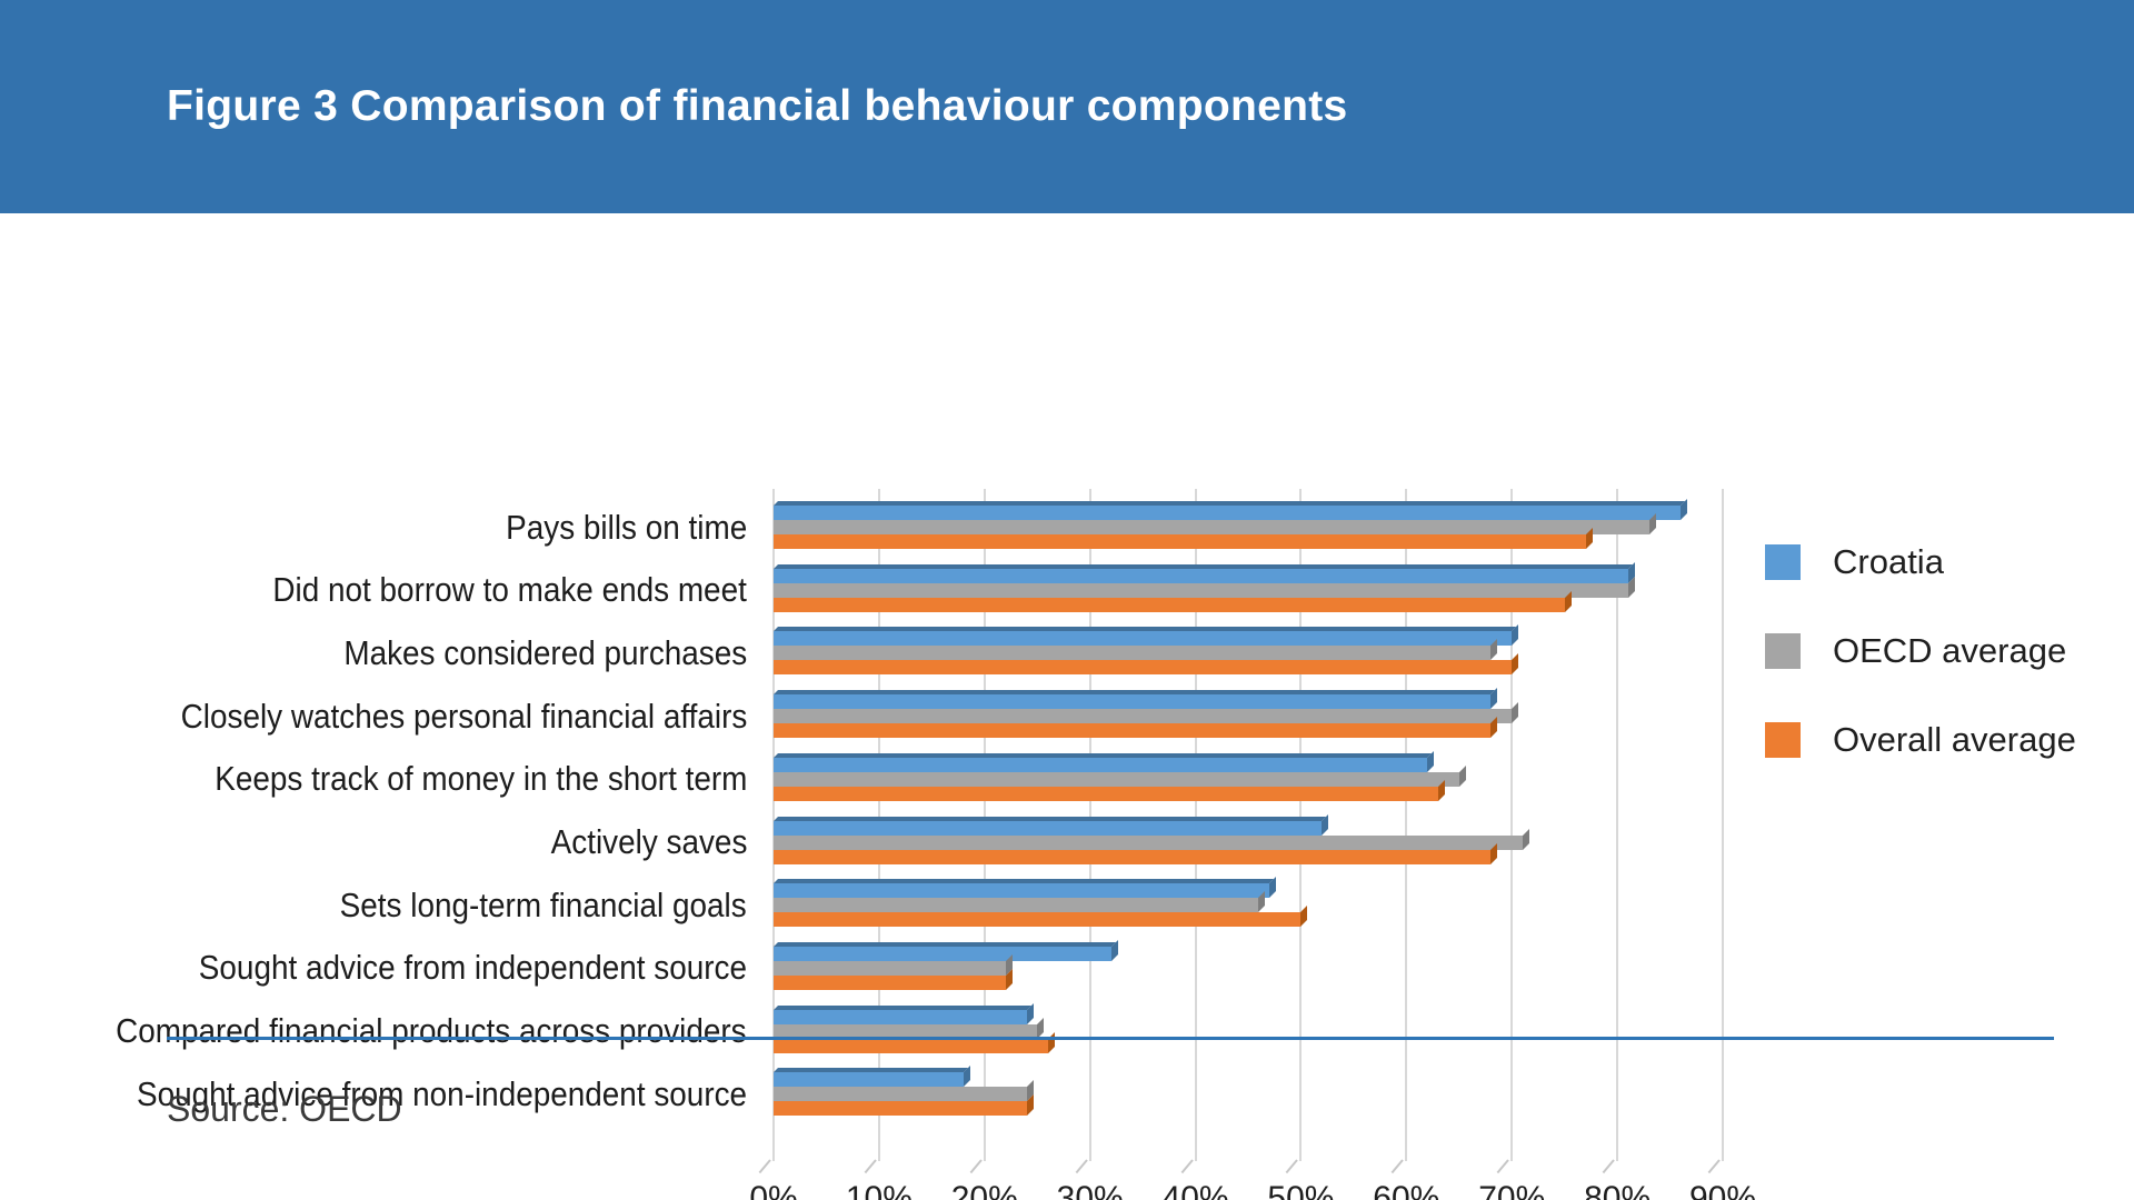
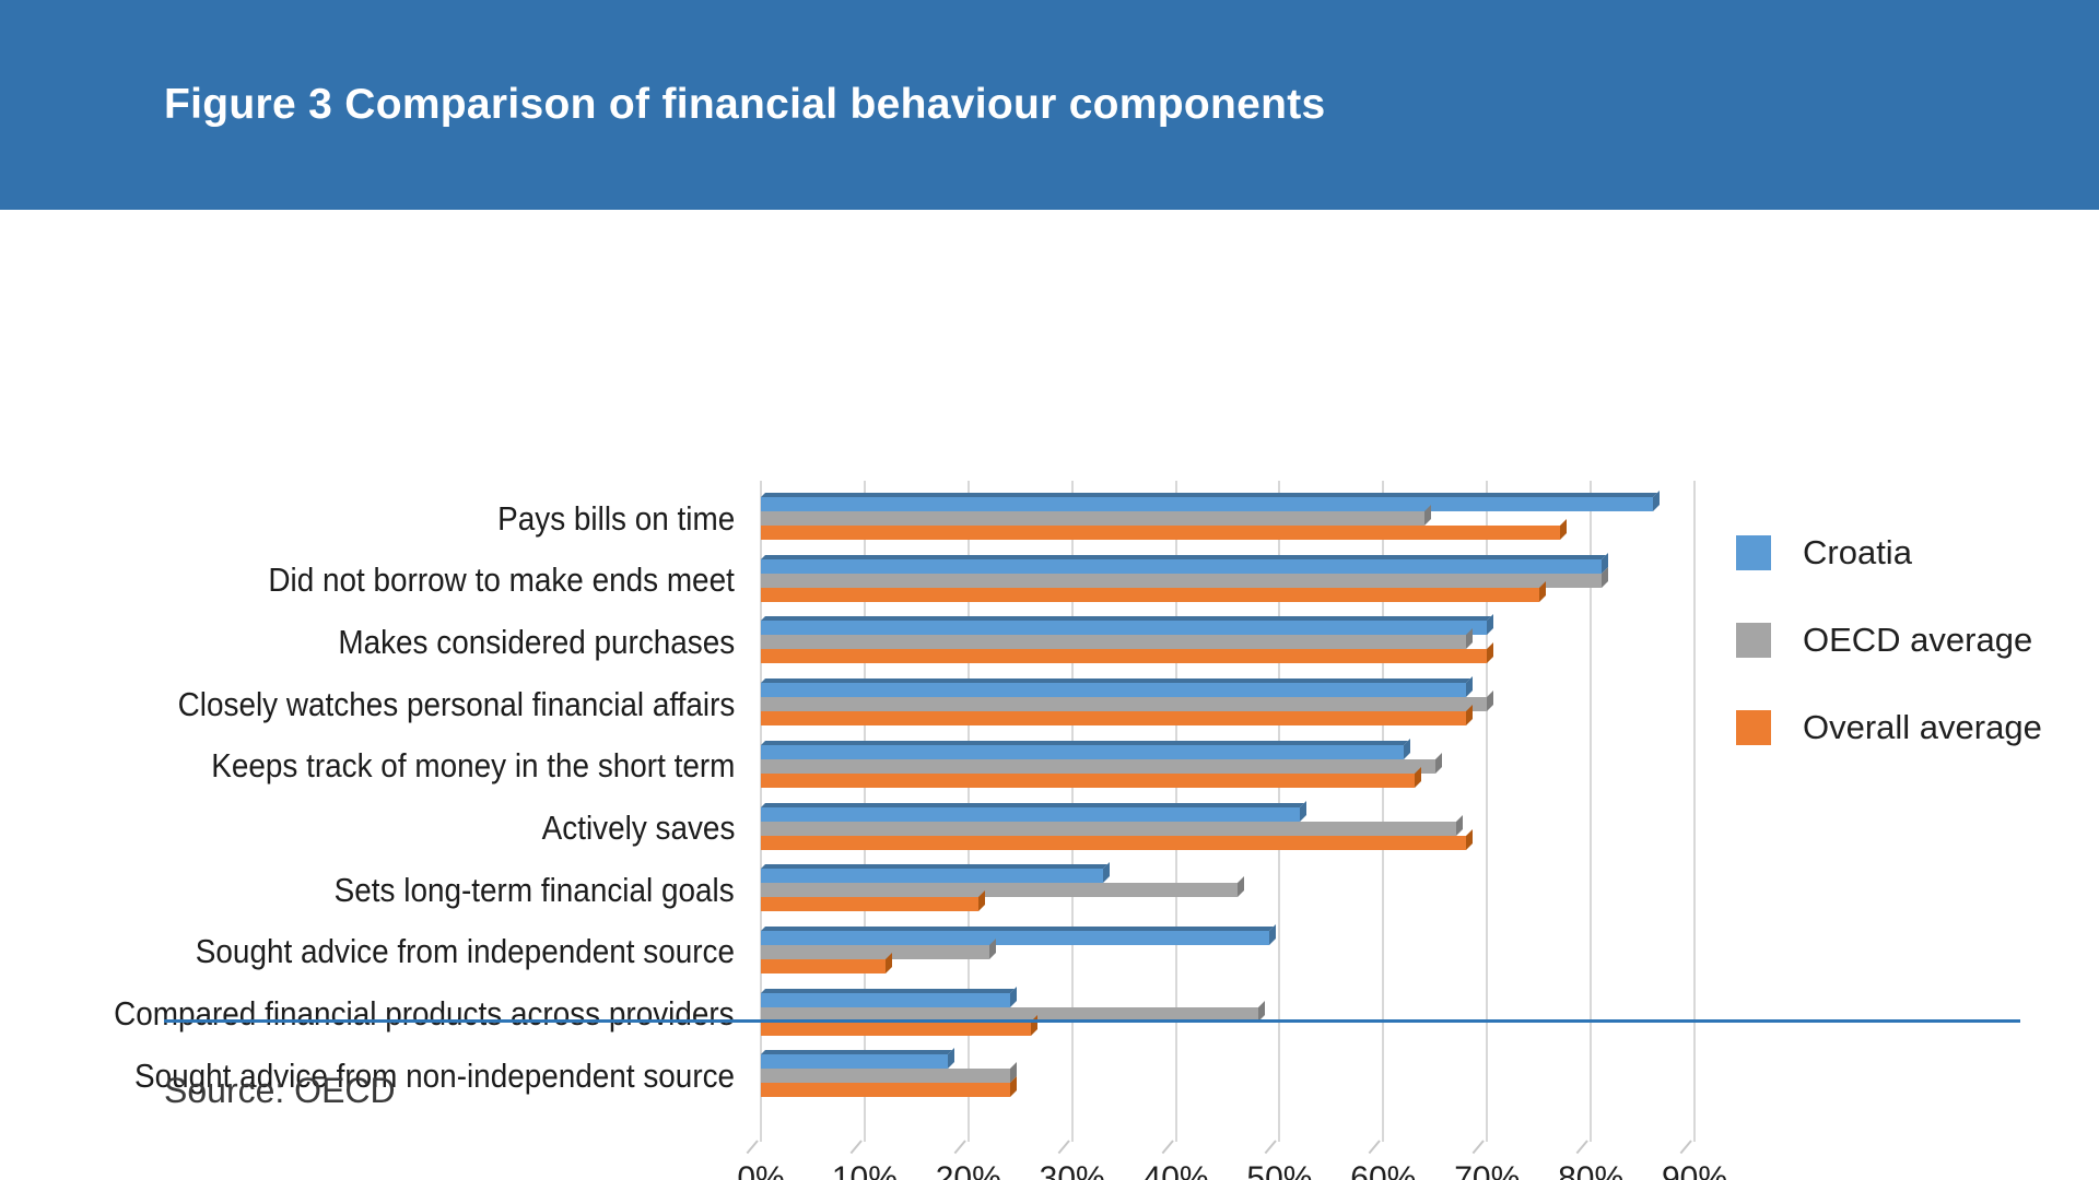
OECD average/Pays bills on time: 83% -> 64%
OECD average/Actively saves: 71% -> 67%
Croatia/Sets long-term financial goals: 47% -> 33%
Overall average/Sets long-term financial goals: 50% -> 21%
Croatia/Sought advice from independent source: 32% -> 49%
Overall average/Sought advice from independent source: 22% -> 12%
OECD average/Compared financial products across providers: 25% -> 48%
